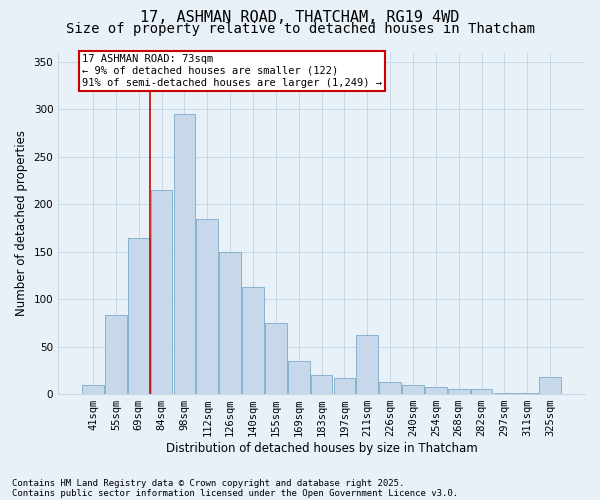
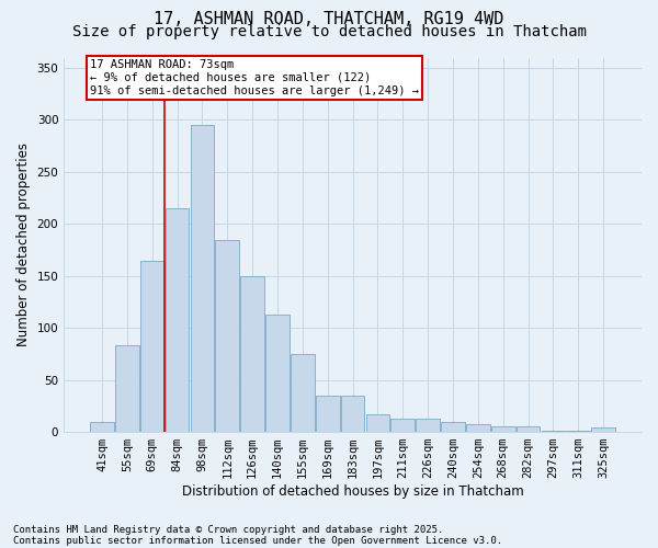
183sqm: 20 -> 35
211sqm: 62 -> 13
325sqm: 18 -> 4
